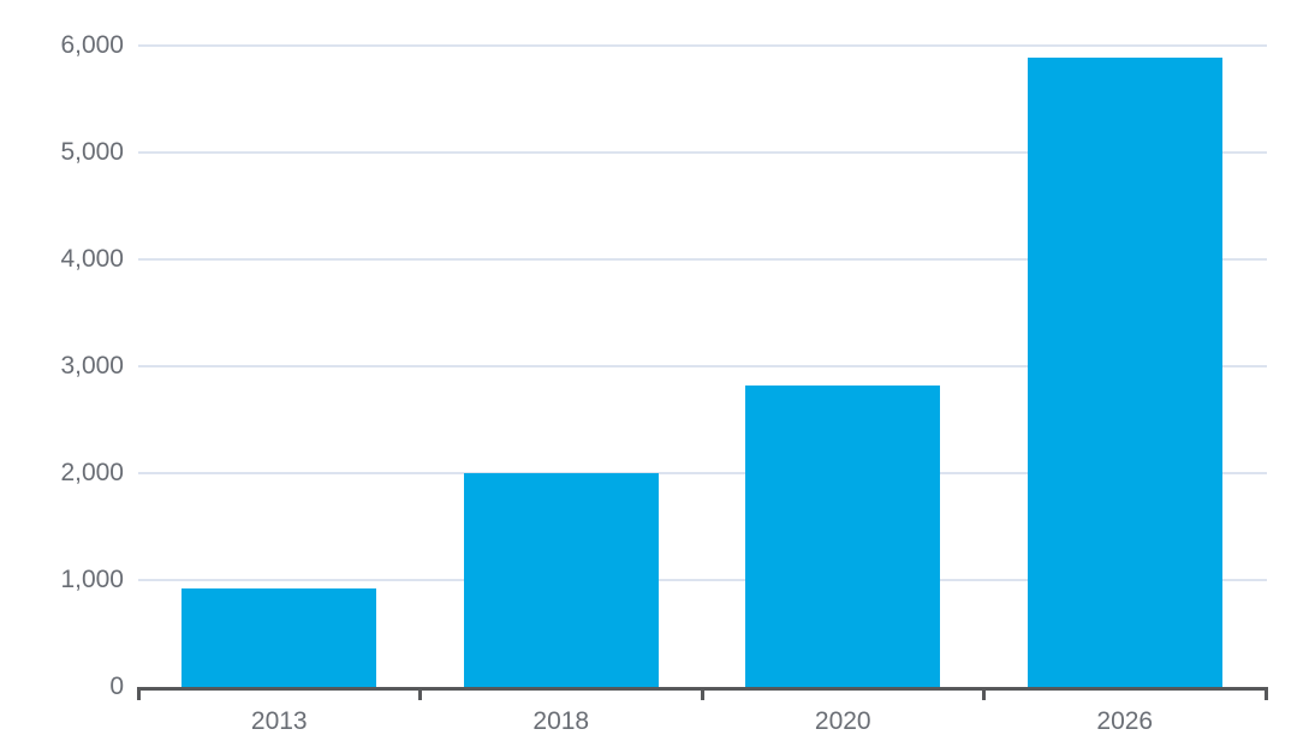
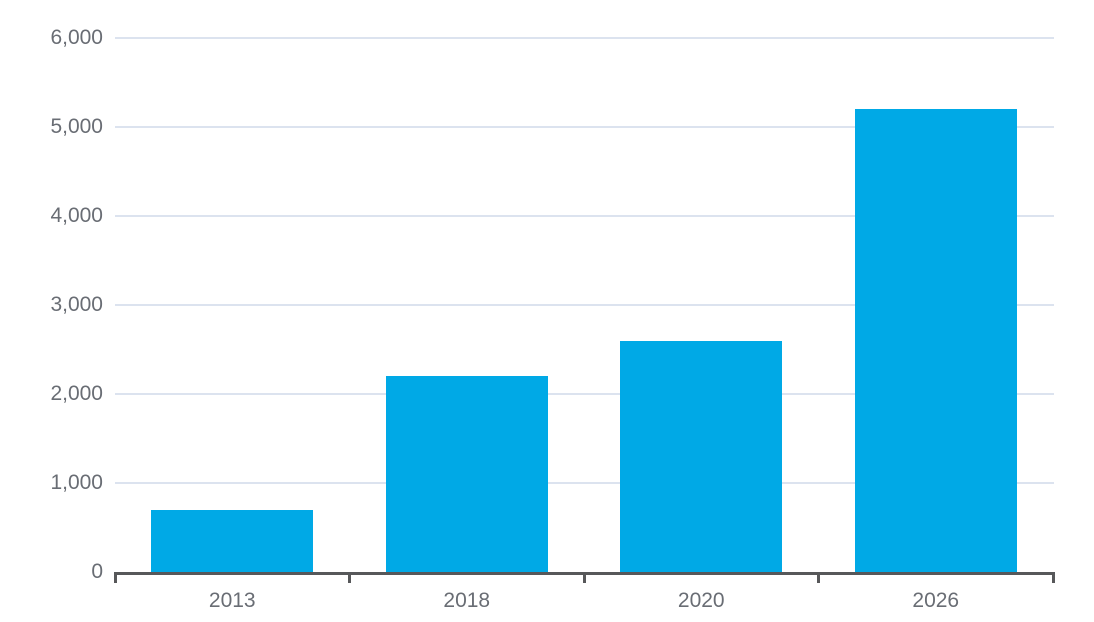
2013: 900 -> 700
2018: 2000 -> 2200
2020: 2800 -> 2600
2026: 5900 -> 5200
